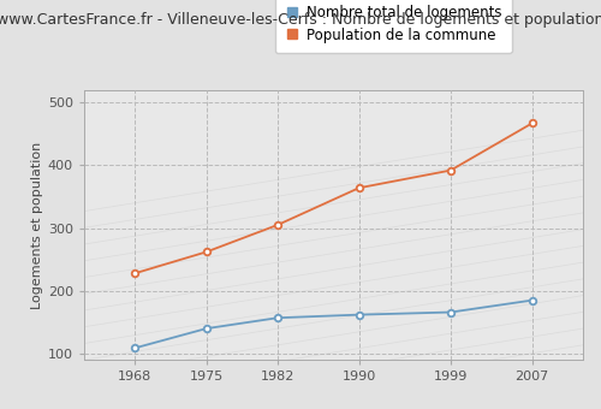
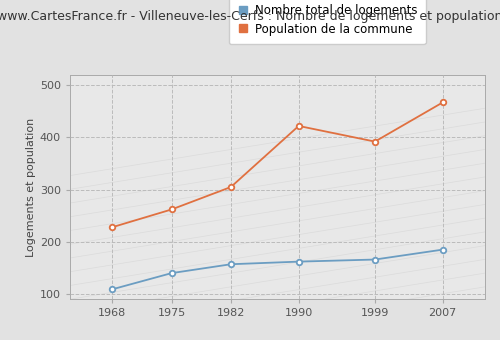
Population de la commune/1990: 364 -> 422
